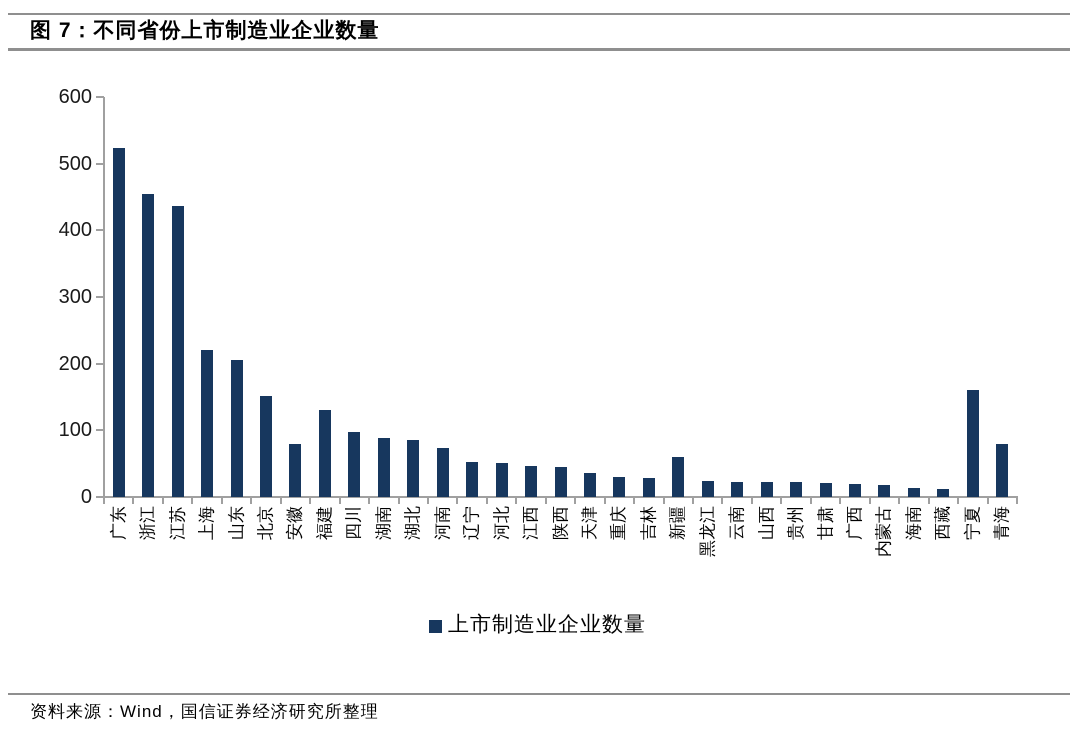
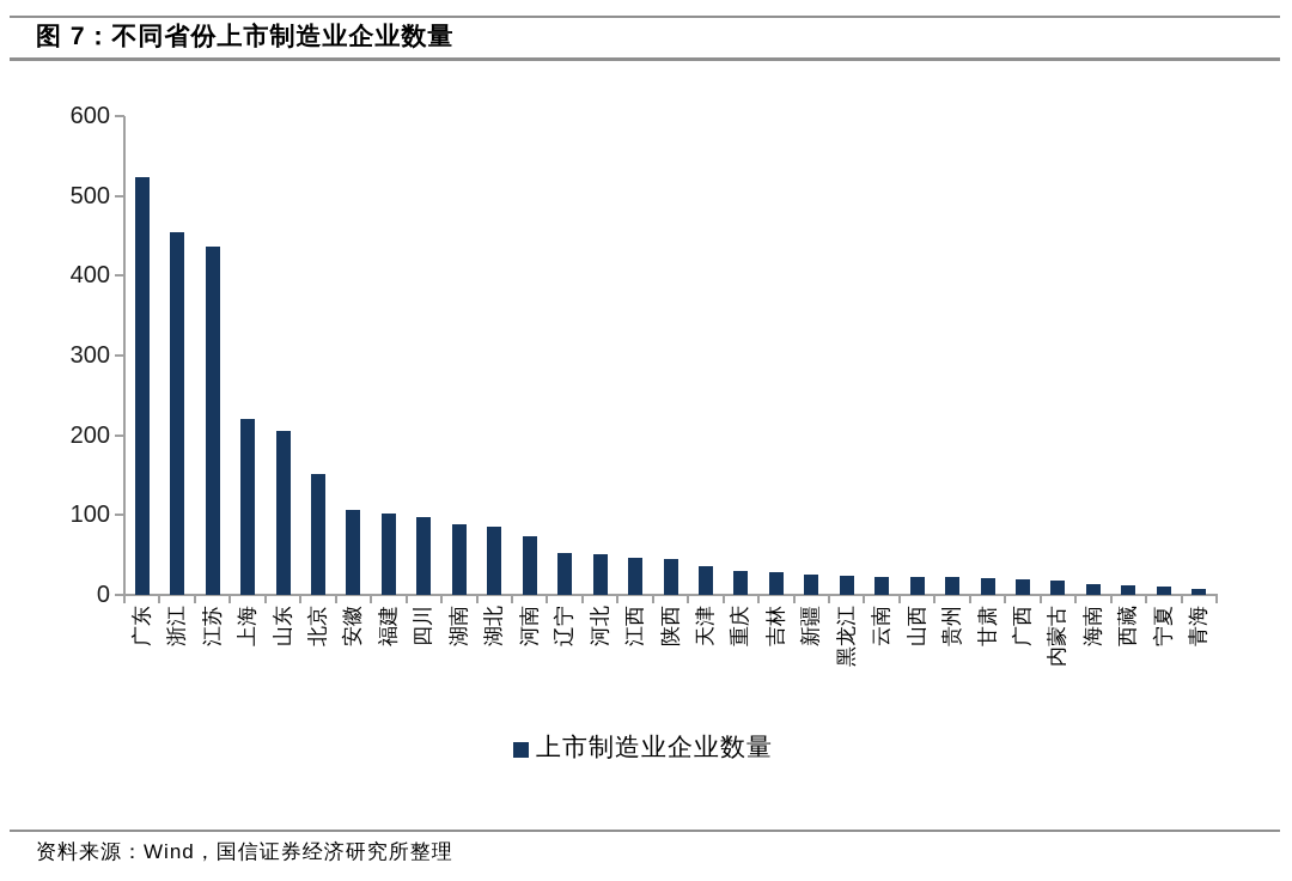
安徽: 80 -> 110
福建: 130 -> 100
新疆: 60 -> 30
宁夏: 160 -> 10
青海: 80 -> 10
